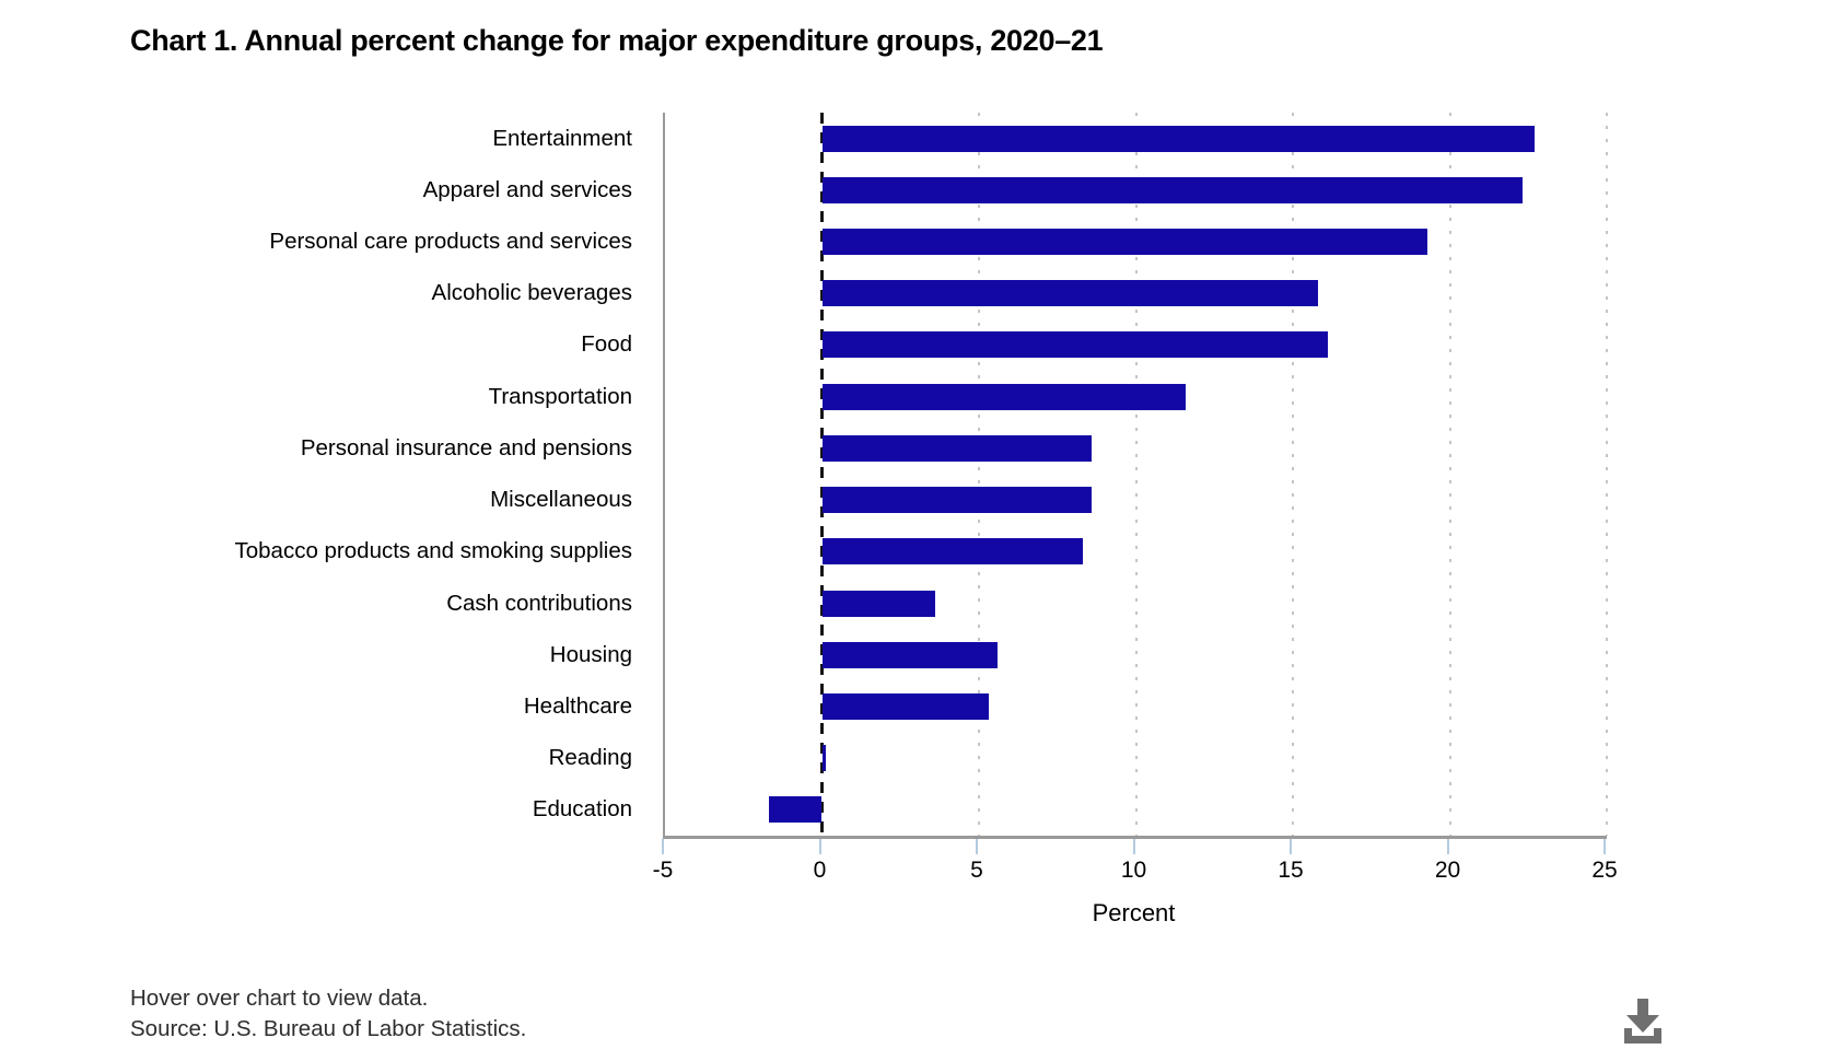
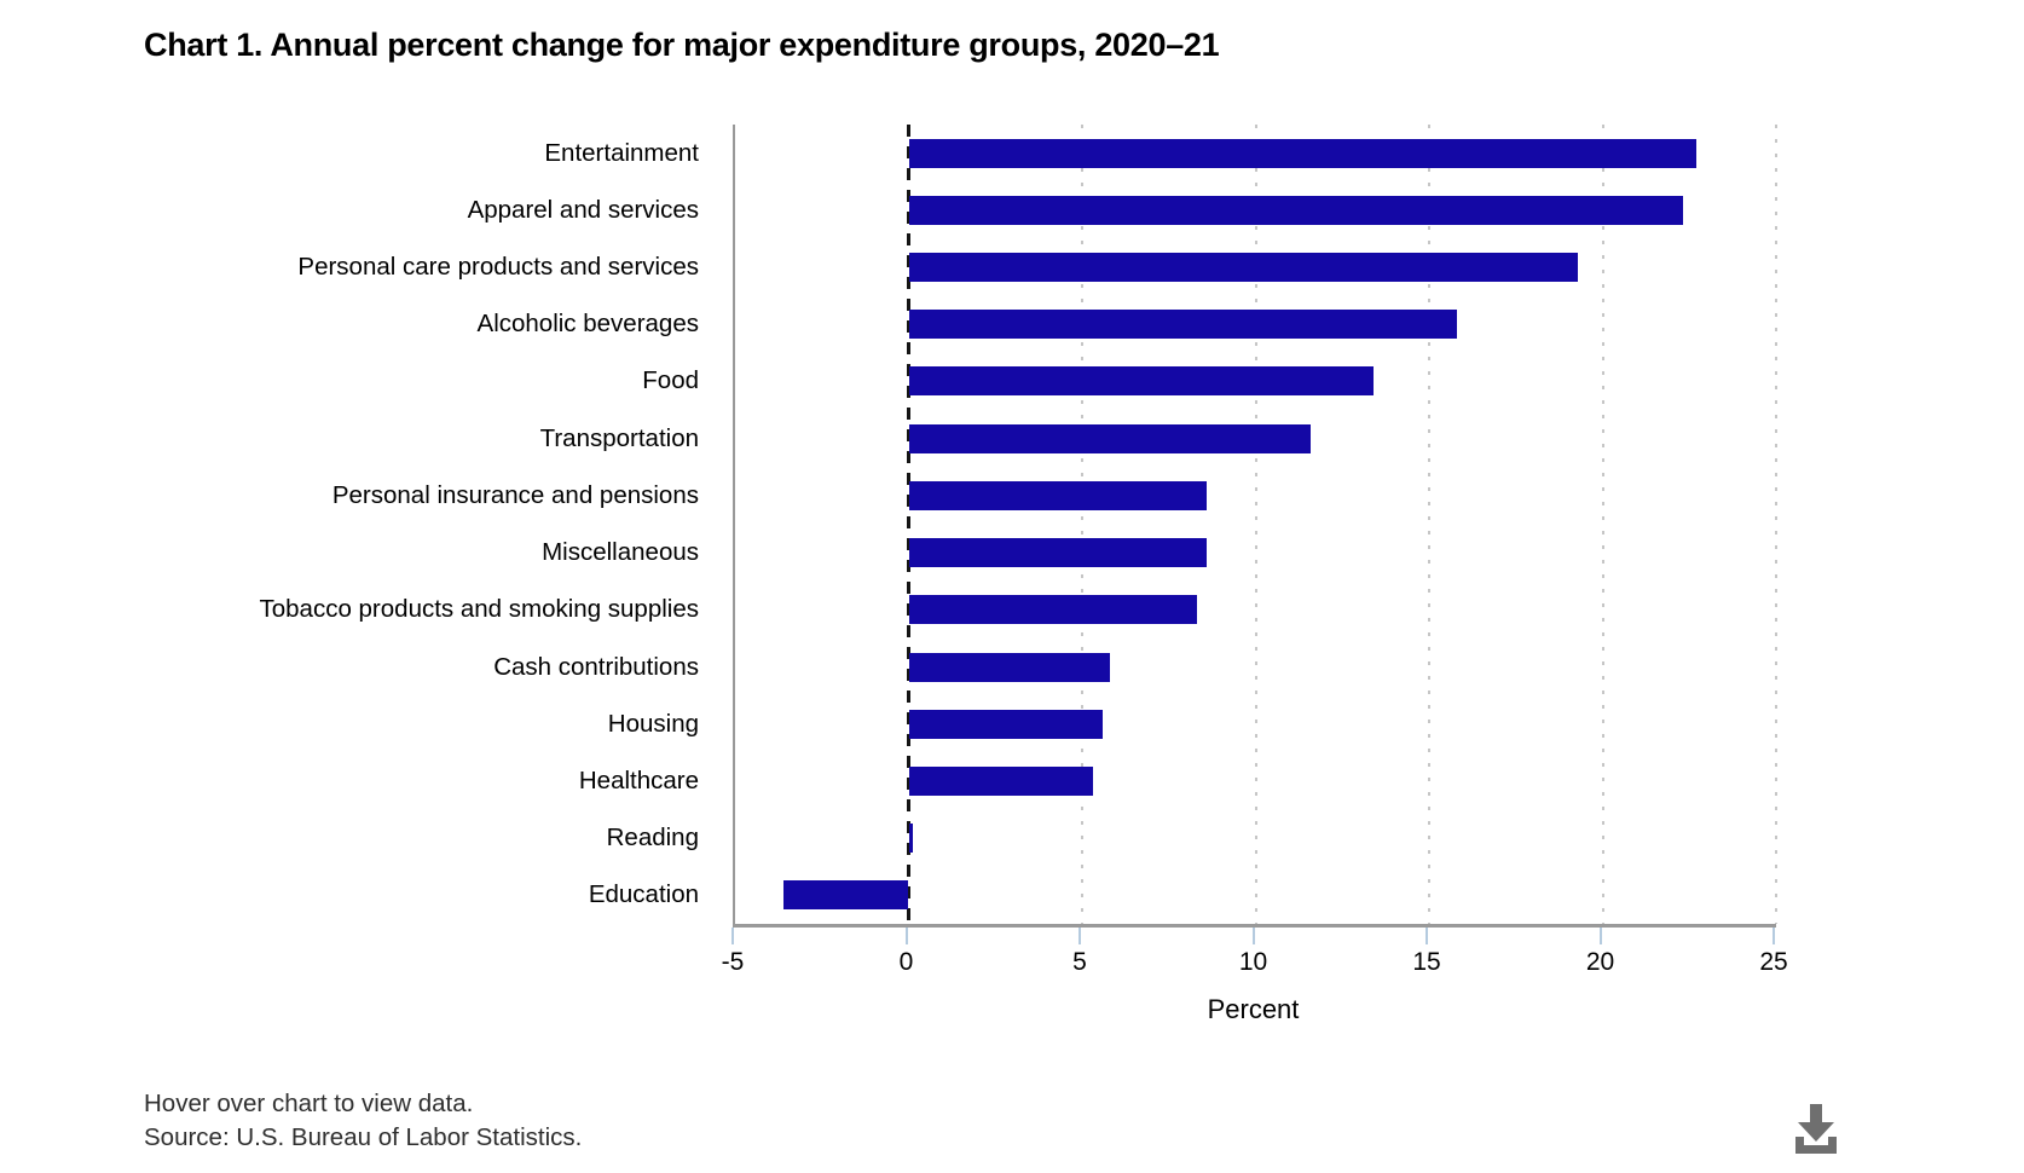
Food: 16.1 -> 13.4
Cash contributions: 3.6 -> 5.8
Education: -1.7 -> -3.6
